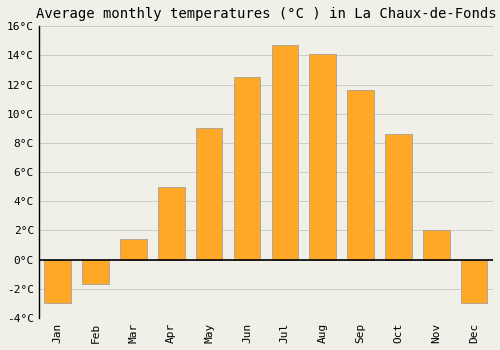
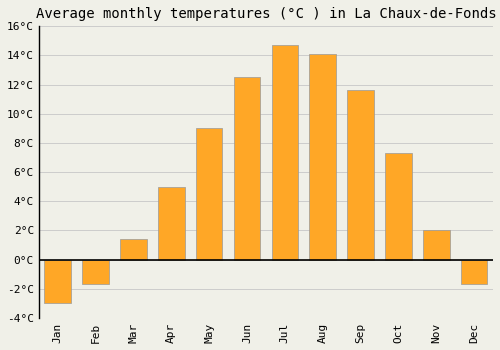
Oct: 8.6°C -> 7.3°C
Dec: -3.0°C -> -1.7°C
